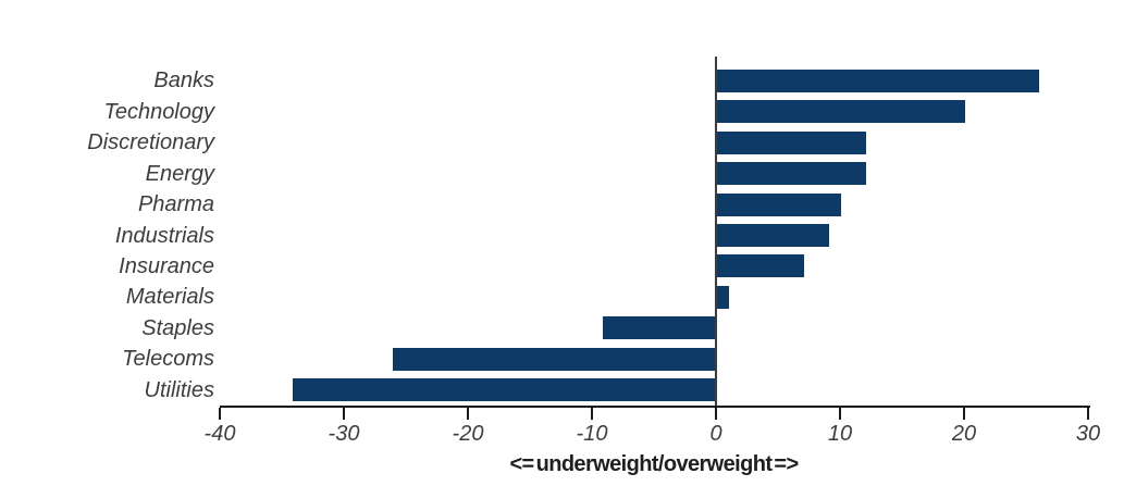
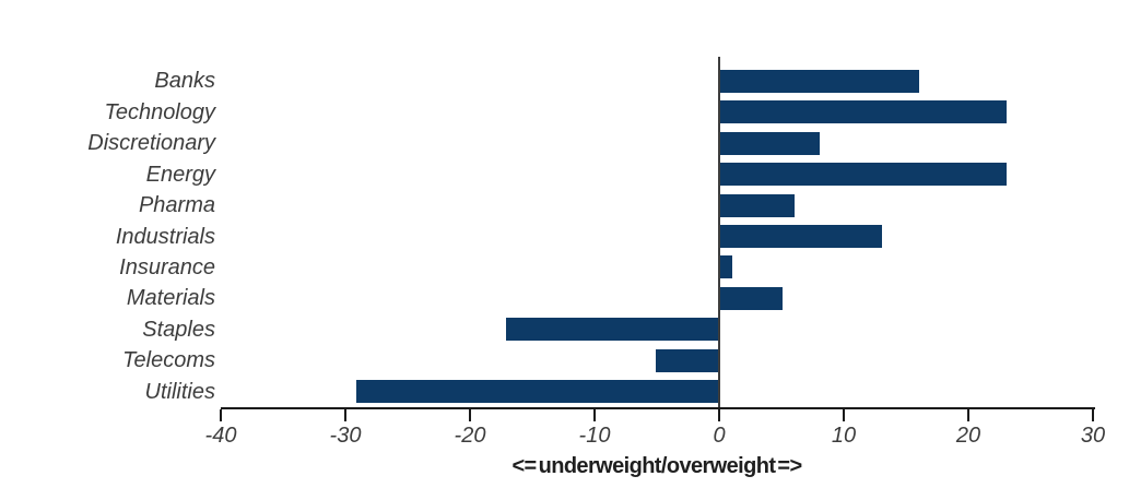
Banks: 26 -> 16
Technology: 20 -> 23
Discretionary: 12 -> 8
Energy: 12 -> 23
Pharma: 10 -> 6
Industrials: 9 -> 13
Insurance: 7 -> 1
Materials: 1 -> 5
Staples: -9 -> -17
Telecoms: -26 -> -5
Utilities: -34 -> -29
